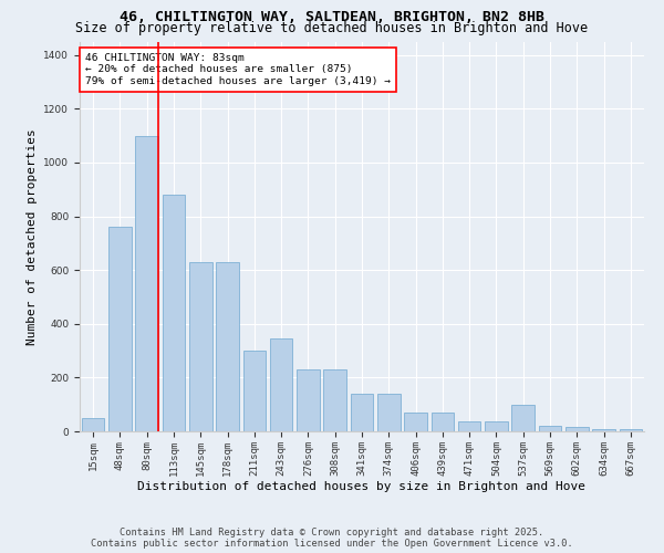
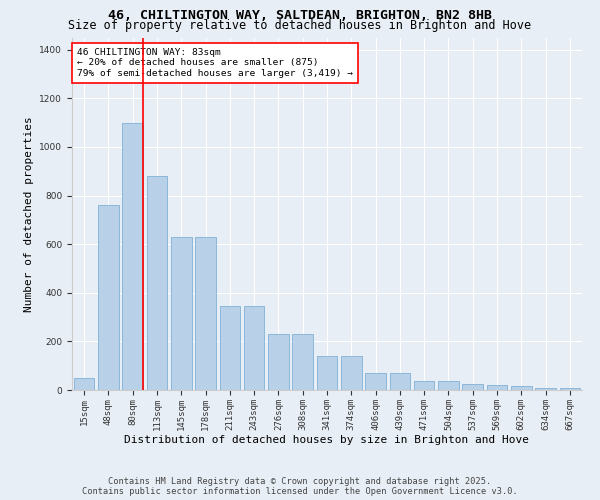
211sqm: 300 -> 345
537sqm: 100 -> 25
